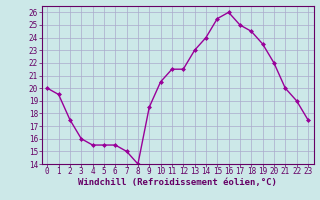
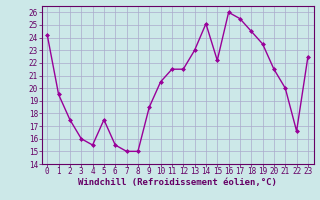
0: 20.0 -> 24.2
5: 15.5 -> 17.5
8: 14.0 -> 15.0
14: 24.0 -> 25.1
15: 25.5 -> 22.2
17: 25.0 -> 25.5
20: 22.0 -> 21.5
22: 19.0 -> 16.6
23: 17.5 -> 22.5
